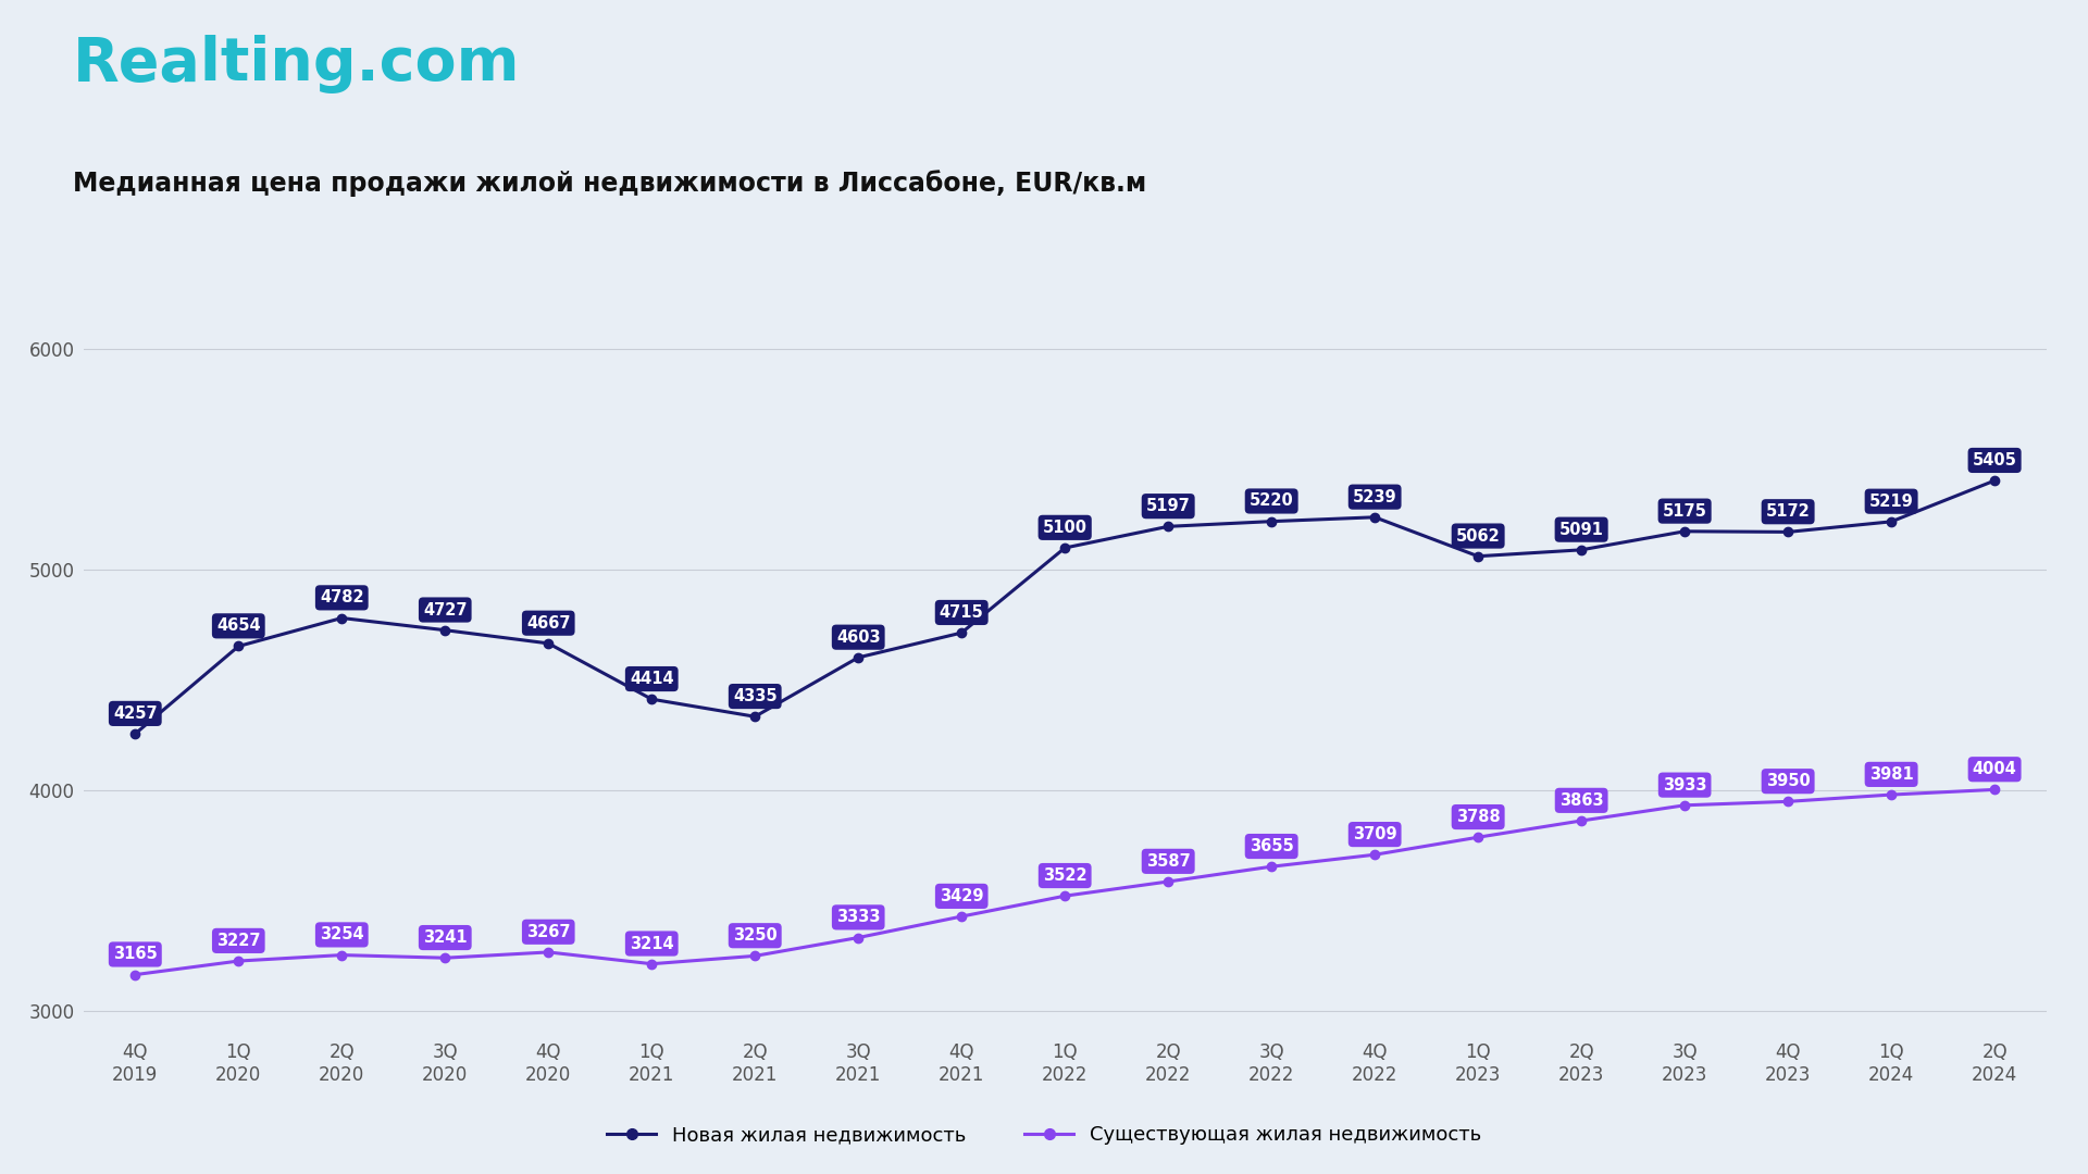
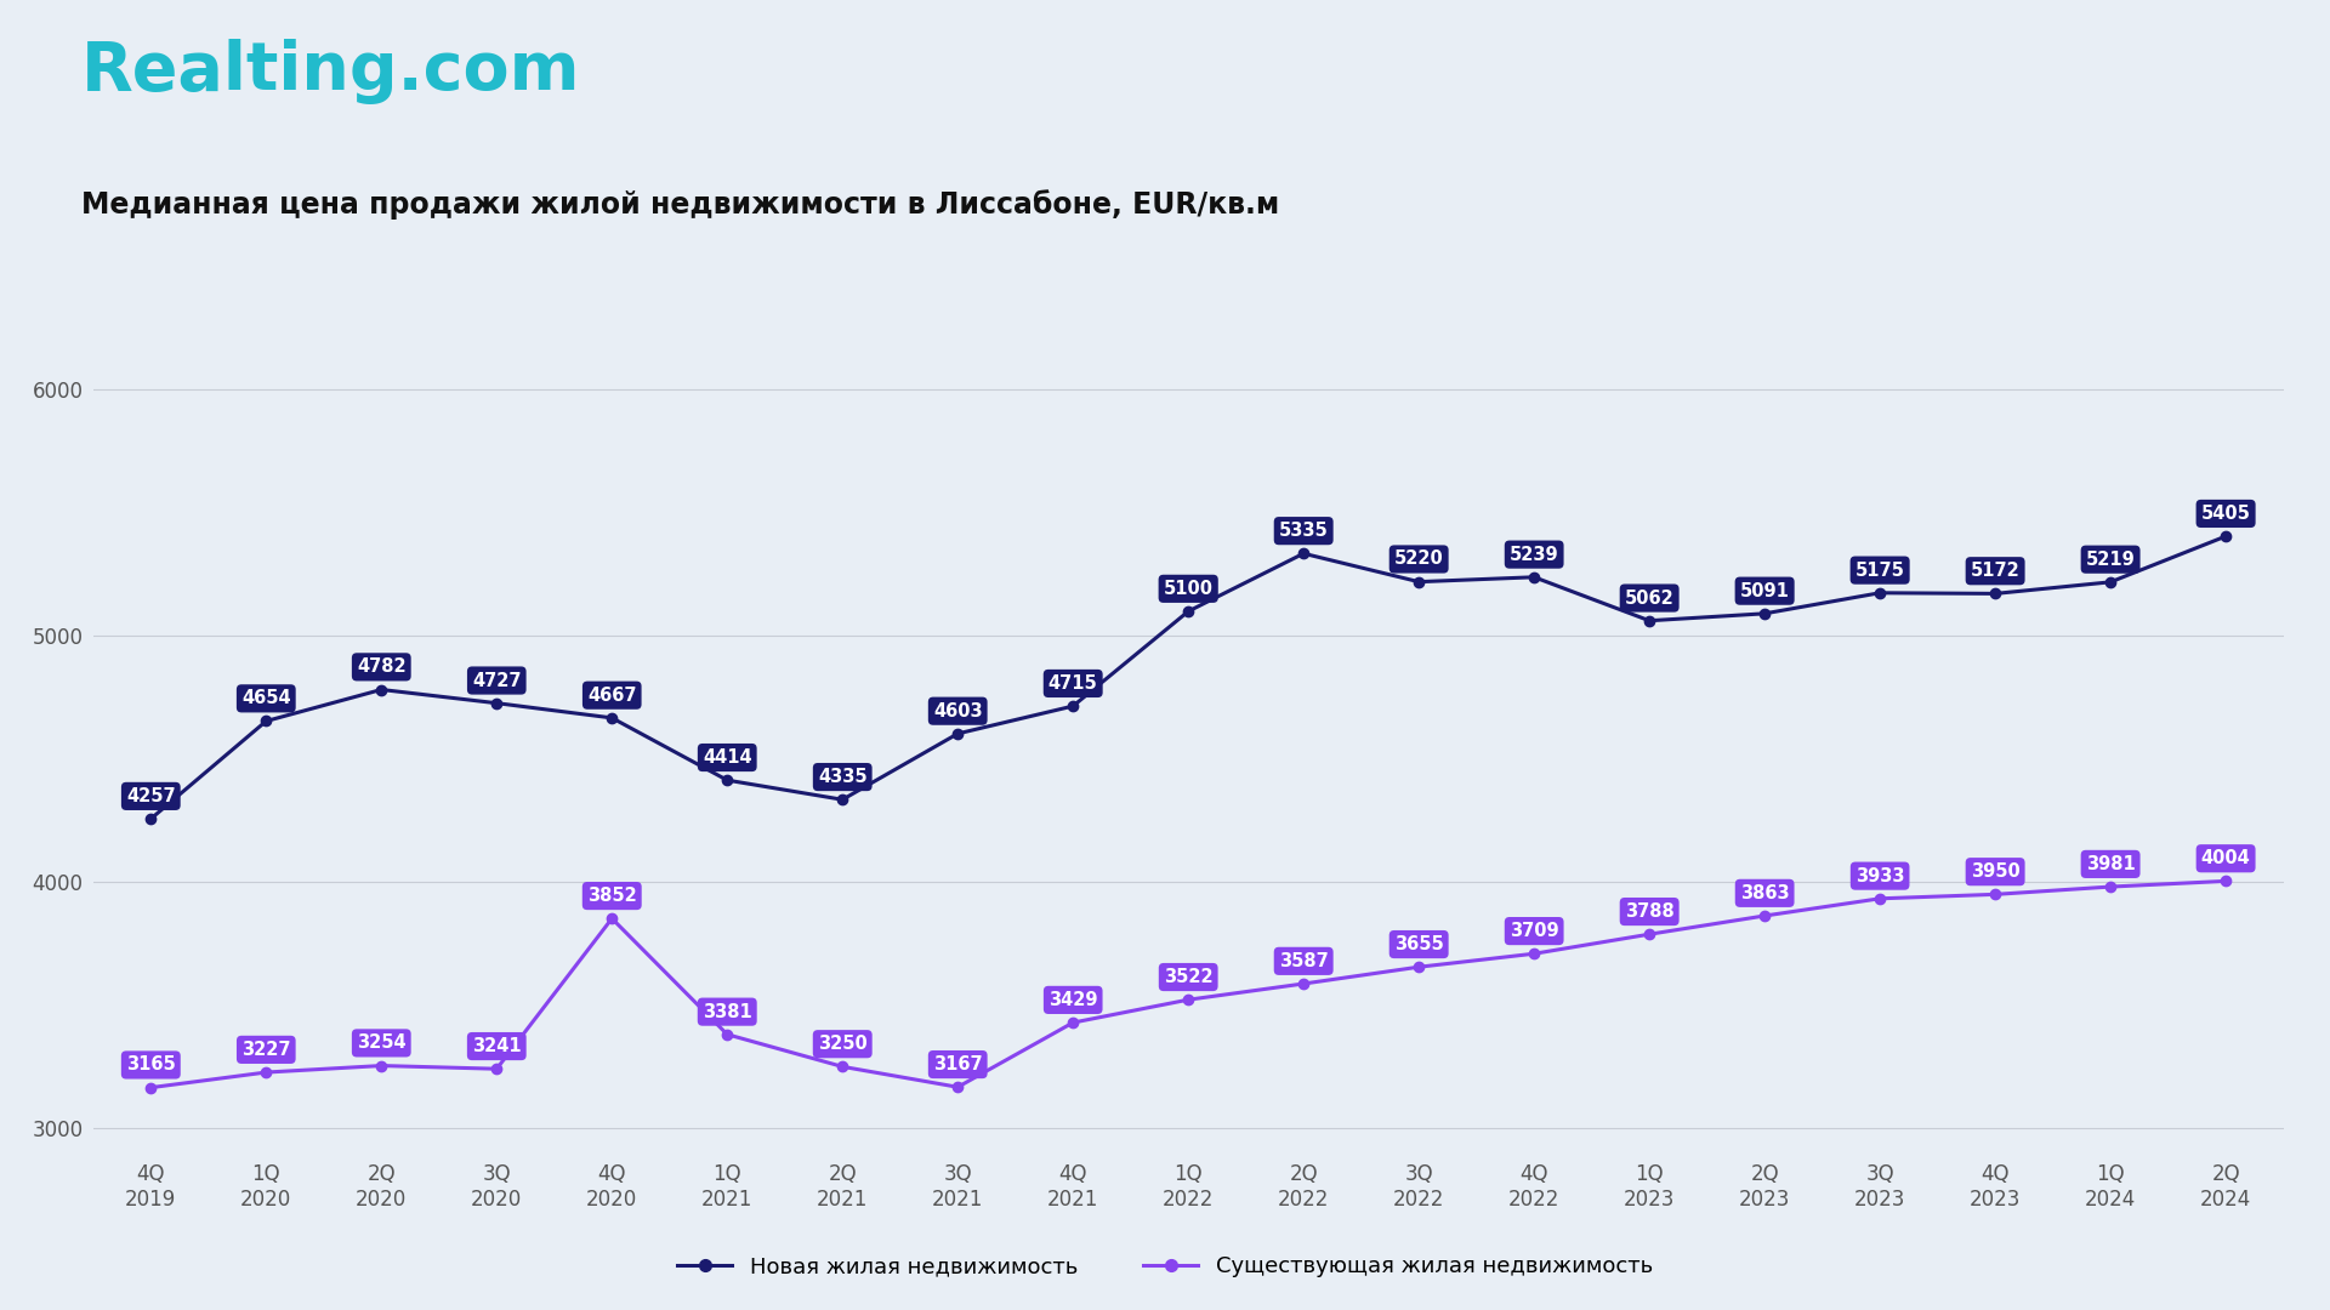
Существующая жилая недвижимость/4Q 2020: 3267 -> 3852
Существующая жилая недвижимость/1Q 2021: 3214 -> 3381
Существующая жилая недвижимость/3Q 2021: 3333 -> 3167
Новая жилая недвижимость/2Q 2022: 5197 -> 5335
